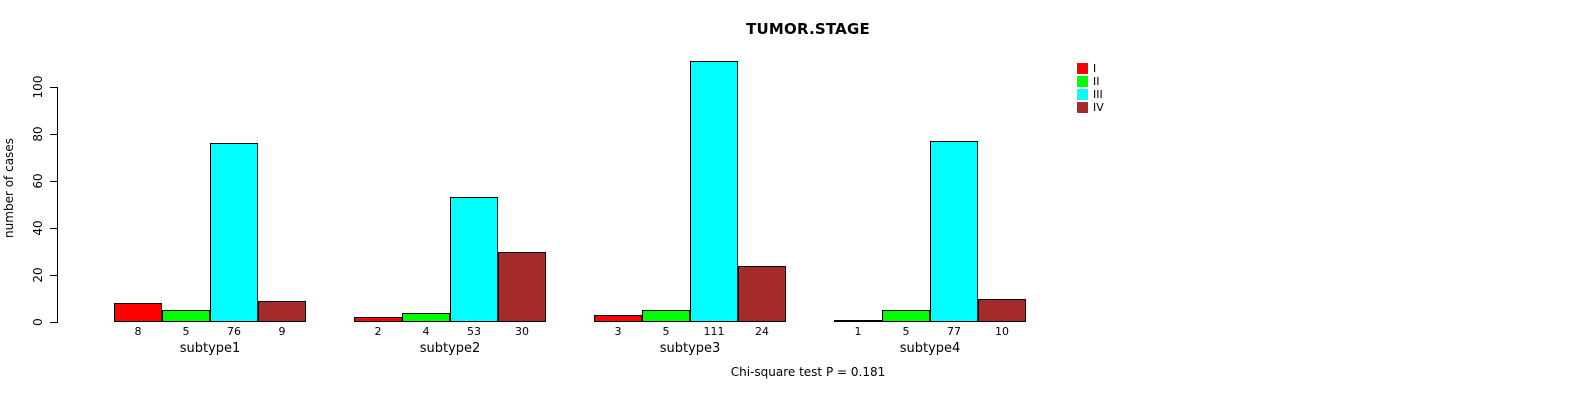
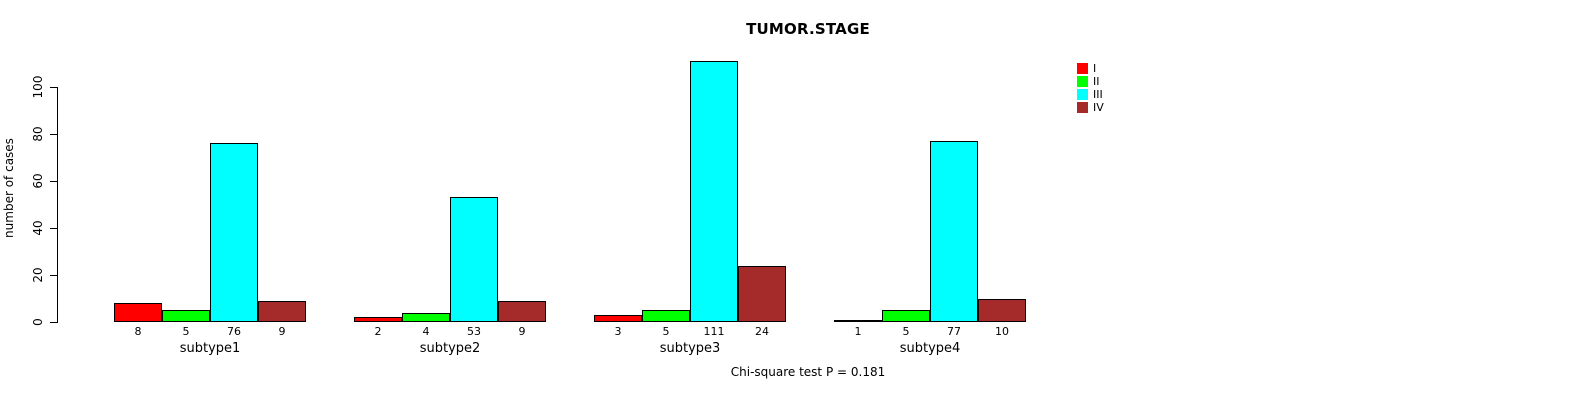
IV/subtype2: 30 -> 9
